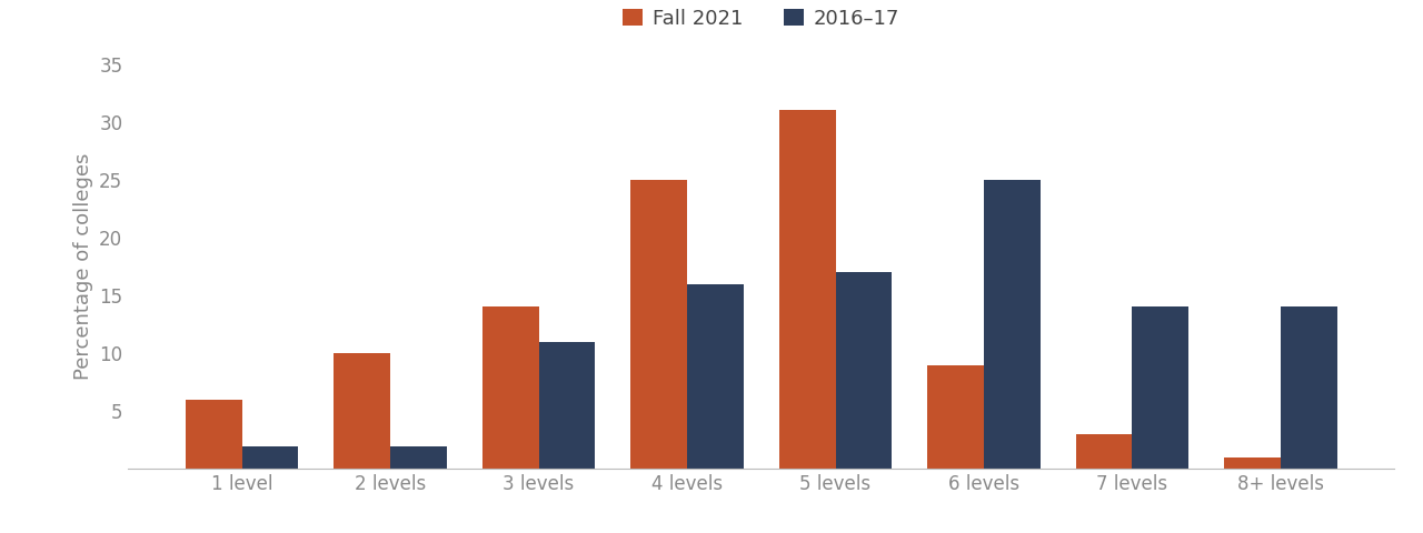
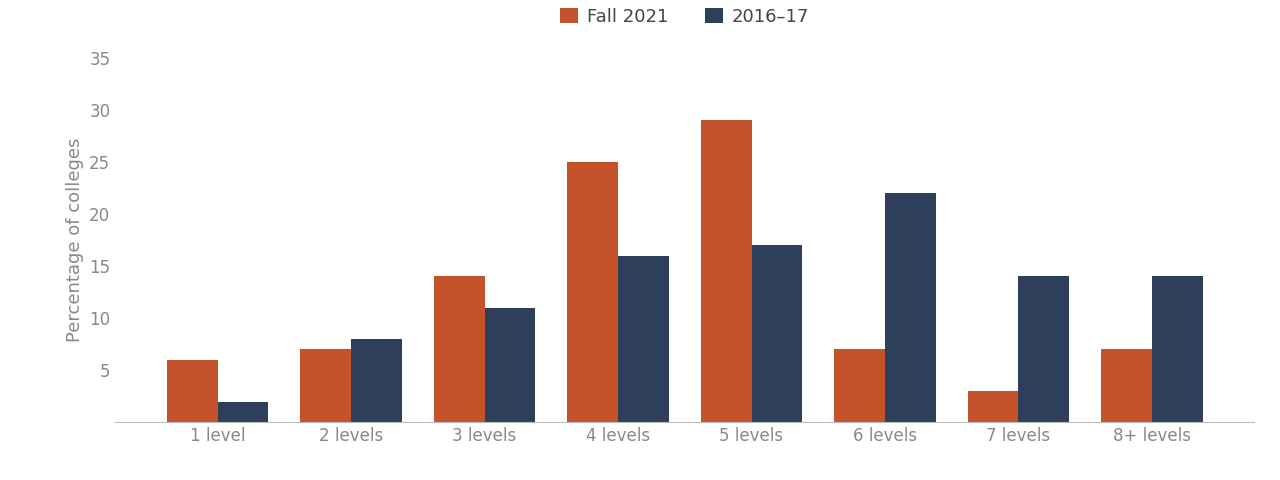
Fall 2021/2 levels: 10 -> 7
2016–17/2 levels: 2 -> 8
Fall 2021/5 levels: 31 -> 29
Fall 2021/6 levels: 9 -> 7
2016–17/6 levels: 25 -> 22
Fall 2021/8+ levels: 1 -> 7
